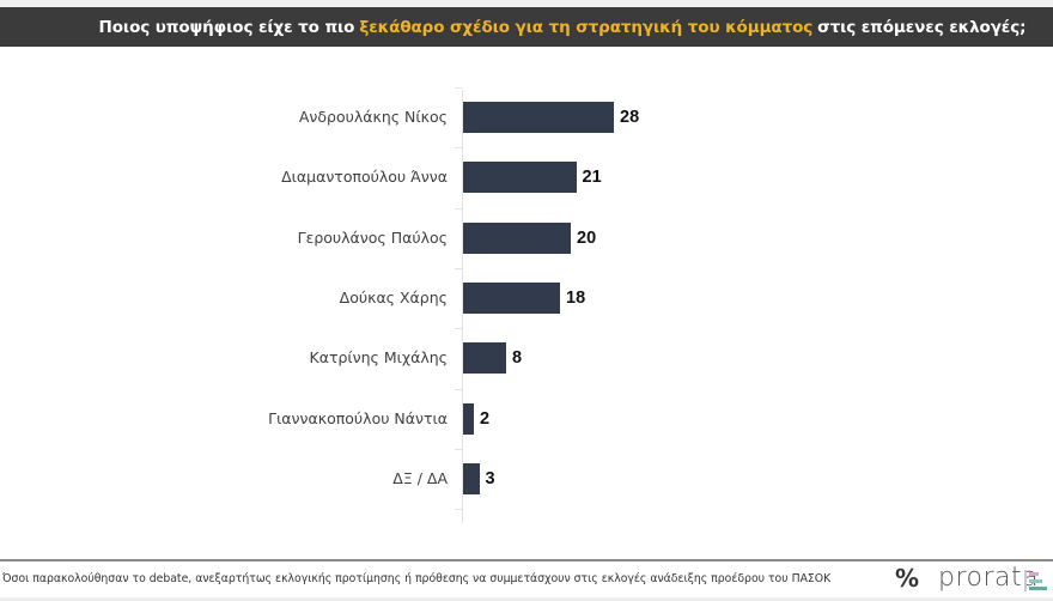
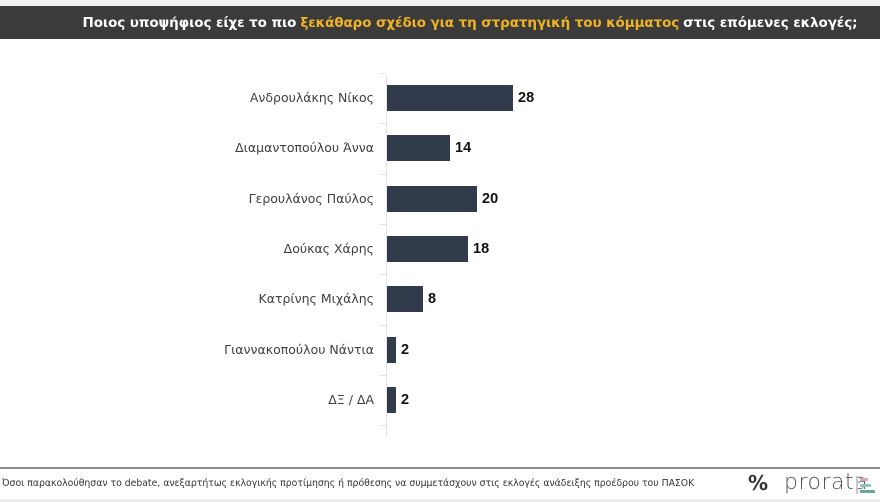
Διαμαντοπούλου Άννα: 21 -> 14
ΔΞ / ΔΑ: 3 -> 2
